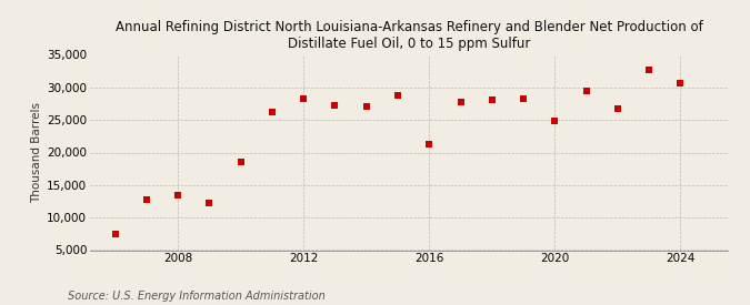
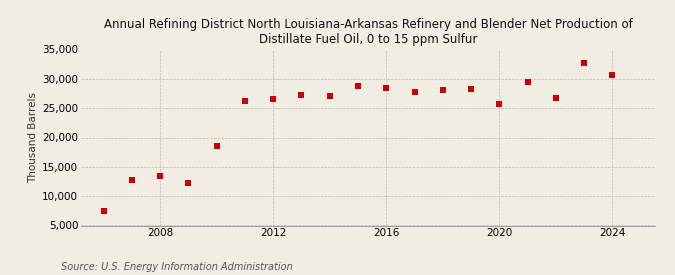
2012: 28,200 -> 26,500
2016: 21,200 -> 28,500
2020: 24,800 -> 25,700
